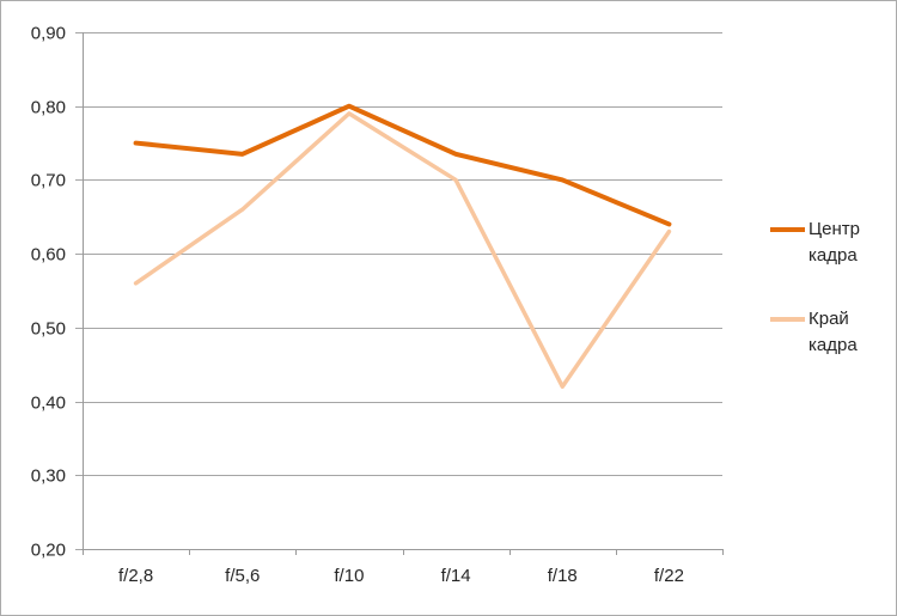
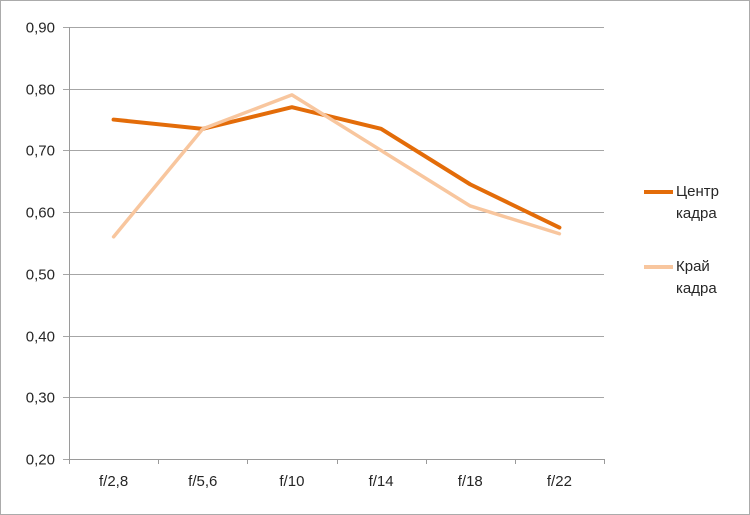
Край кадра/f/5,6: 0,66 -> 0,73
Центр кадра/f/10: 0,80 -> 0,77
Центр кадра/f/18: 0,70 -> 0,65
Край кадра/f/18: 0,42 -> 0,61
Центр кадра/f/22: 0,64 -> 0,57
Край кадра/f/22: 0,63 -> 0,56
